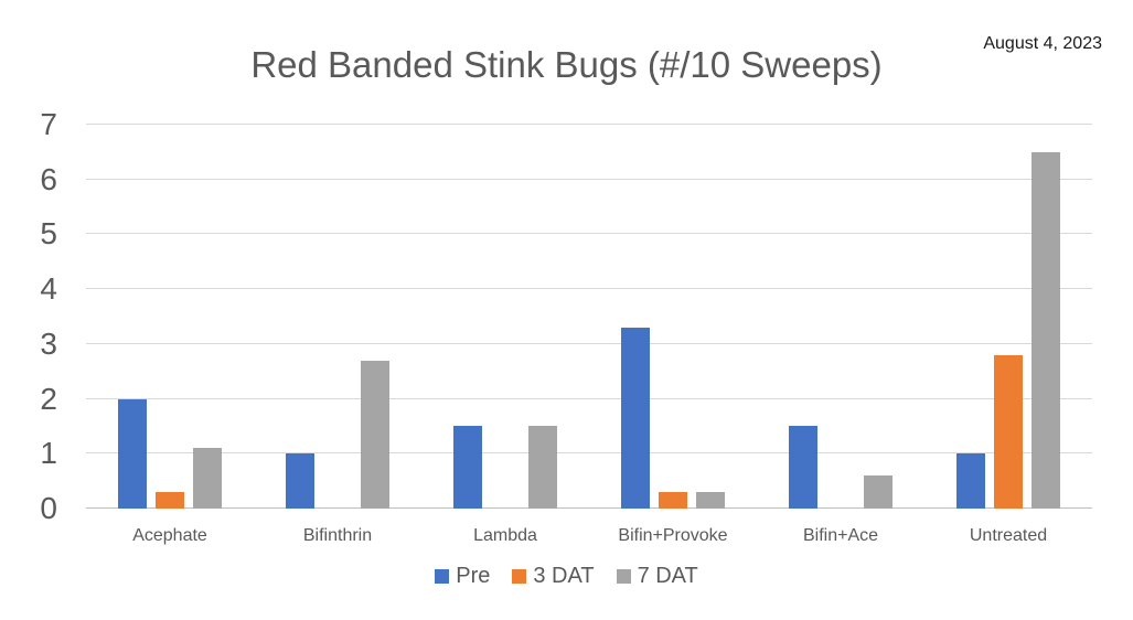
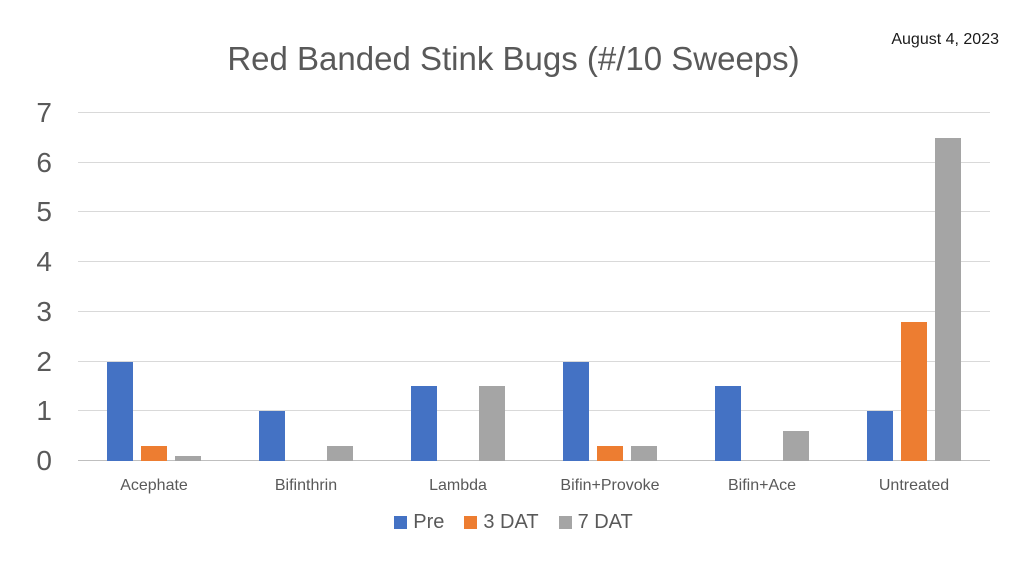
7 DAT/Acephate: 1.1 -> 0.1
7 DAT/Bifinthrin: 2.7 -> 0.3
Pre/Bifin+Provoke: 3.3 -> 2.0
